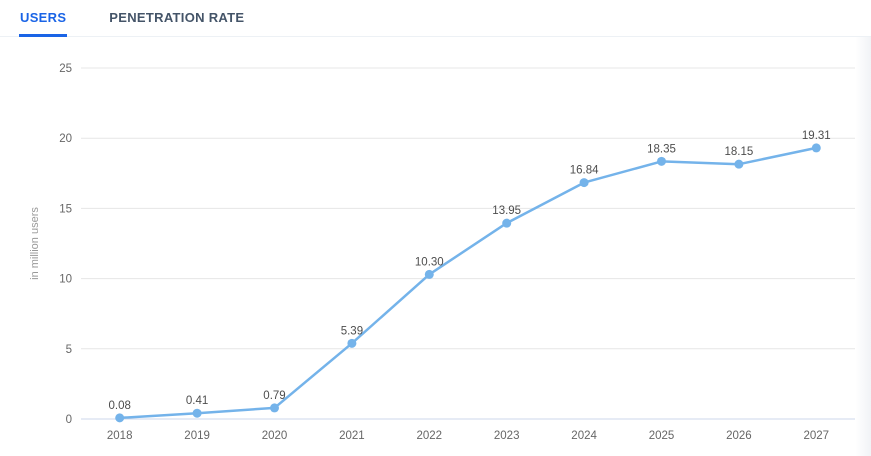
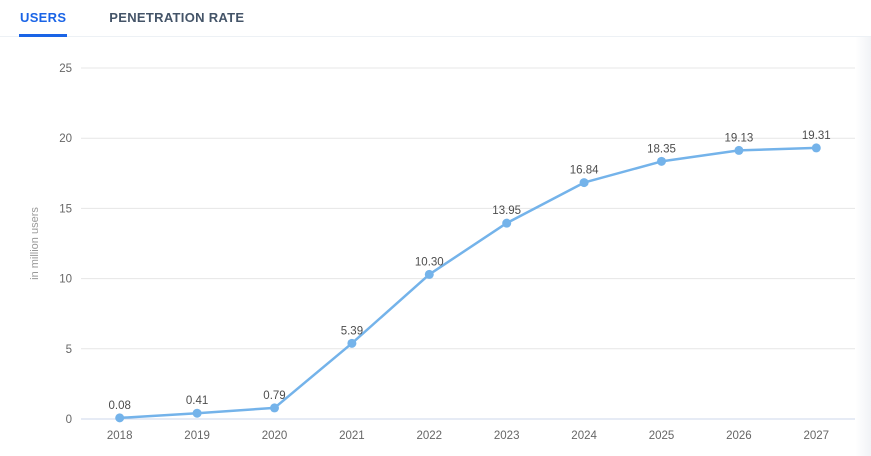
2026: 18.15 -> 19.13
